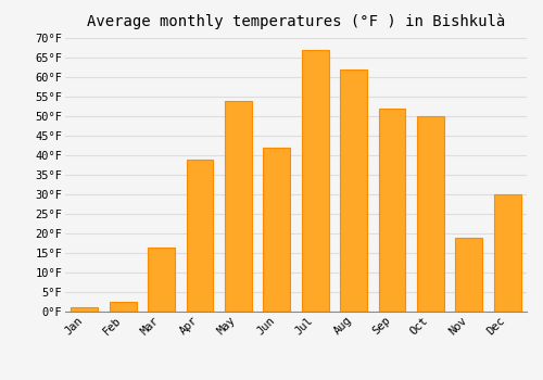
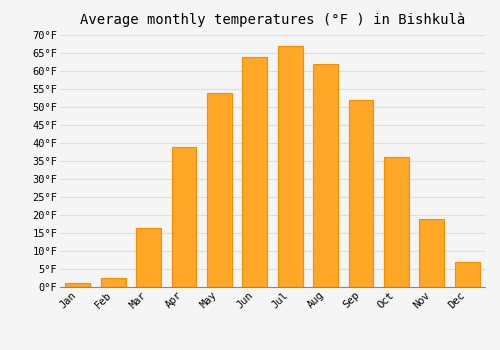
Jun: 42.0°F -> 64.0°F
Oct: 50.0°F -> 36.0°F
Dec: 30.0°F -> 7.0°F
